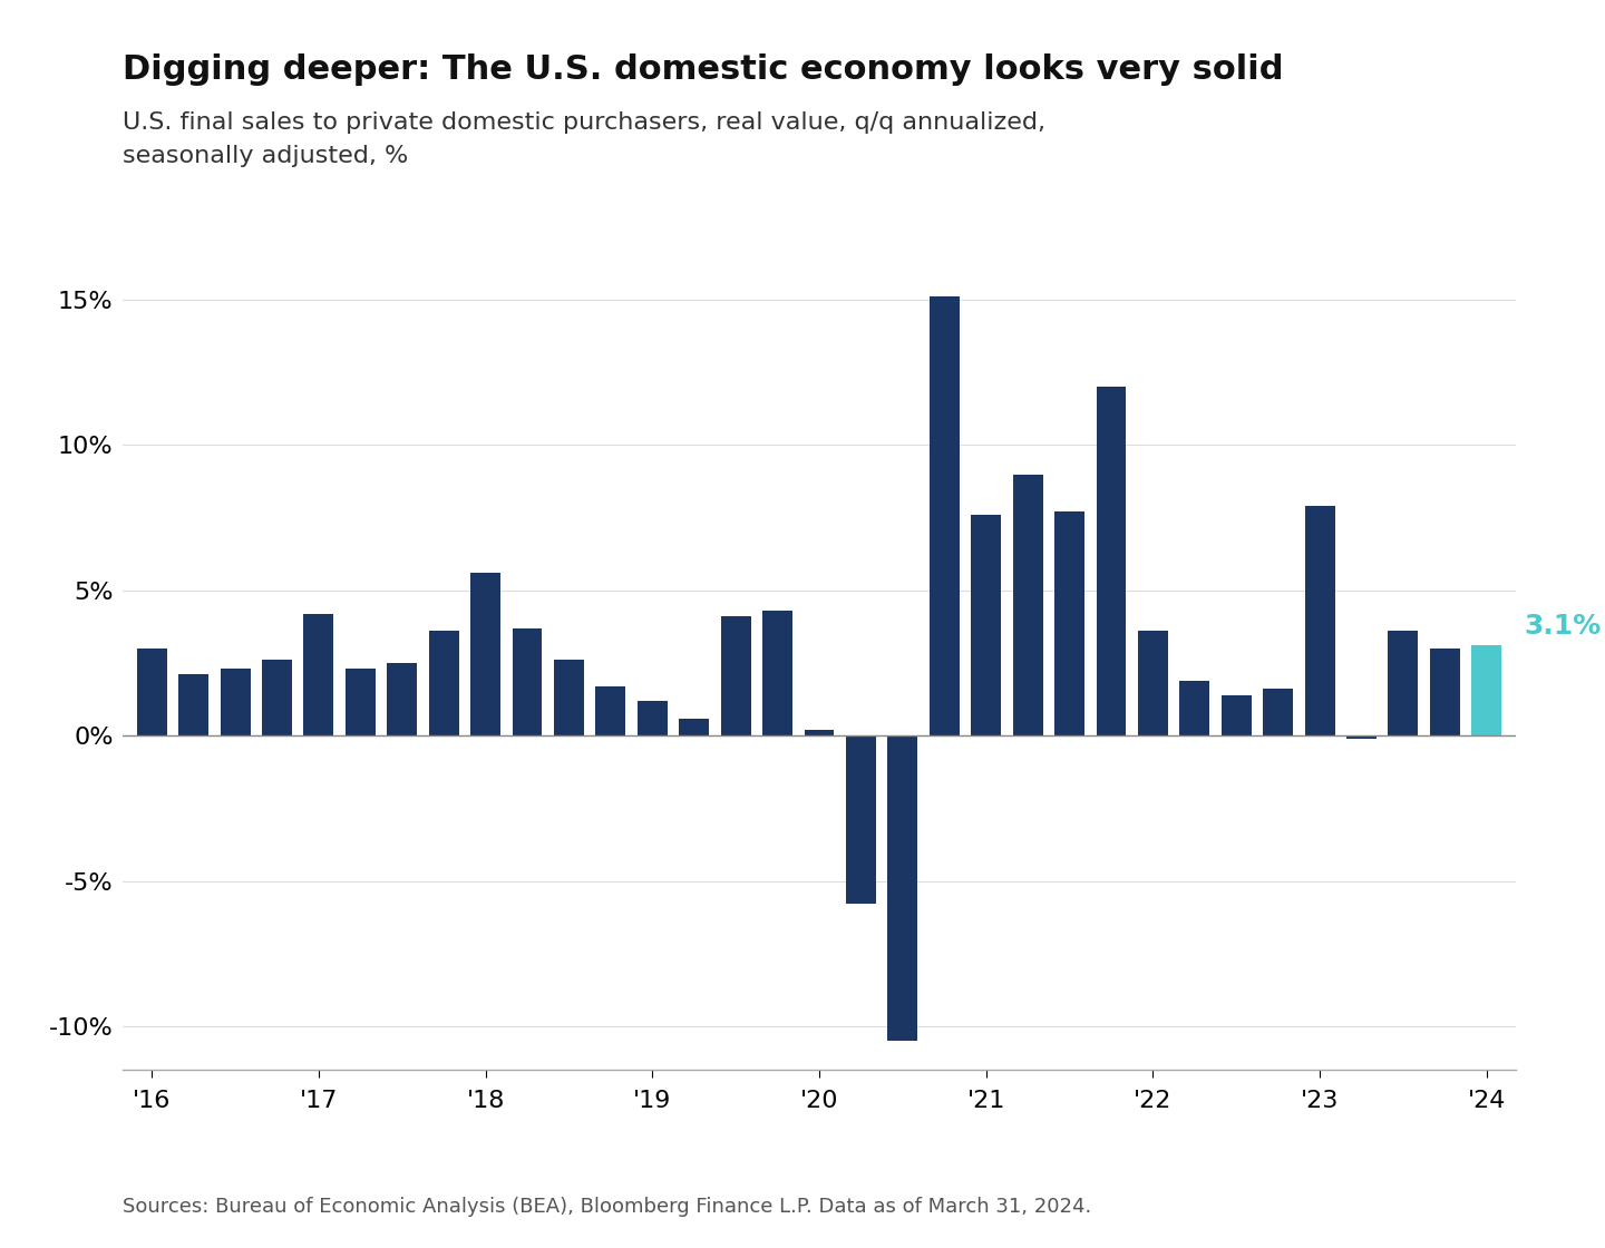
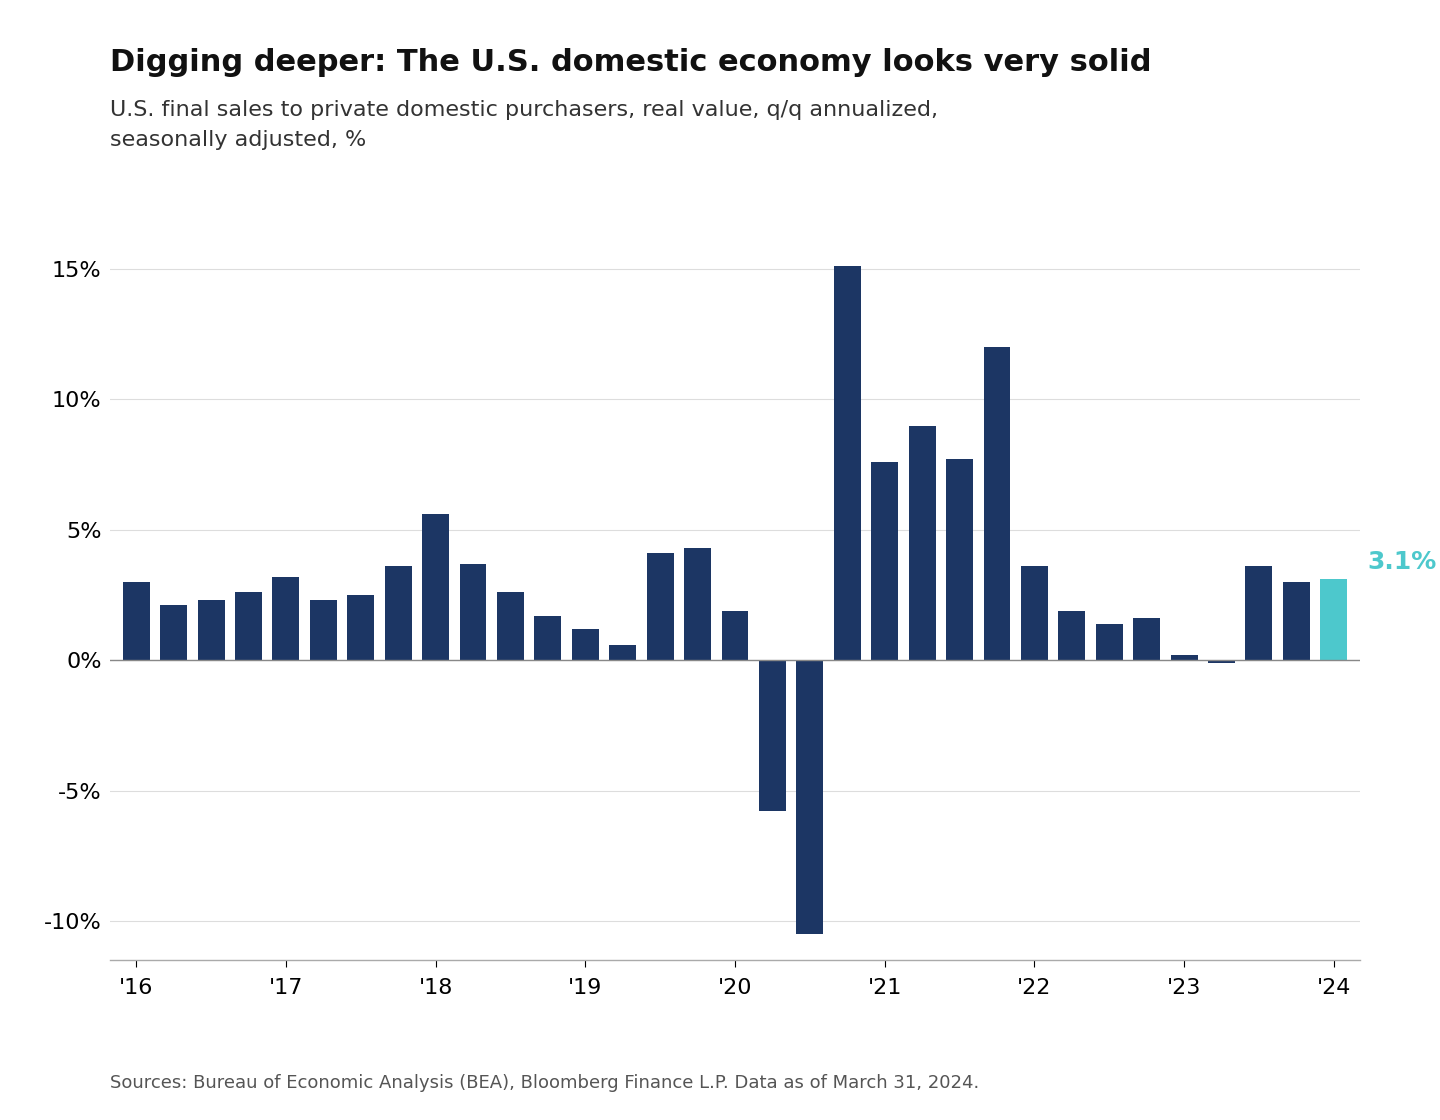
'17: 4.2% -> 3.2%
'20: 0.2% -> 1.9%
'23: 7.9% -> 0.2%
